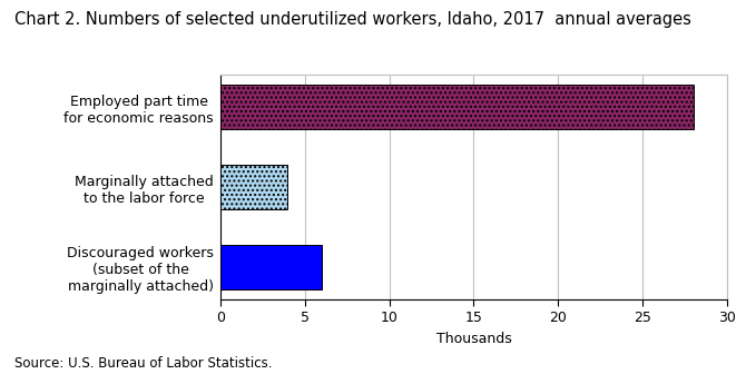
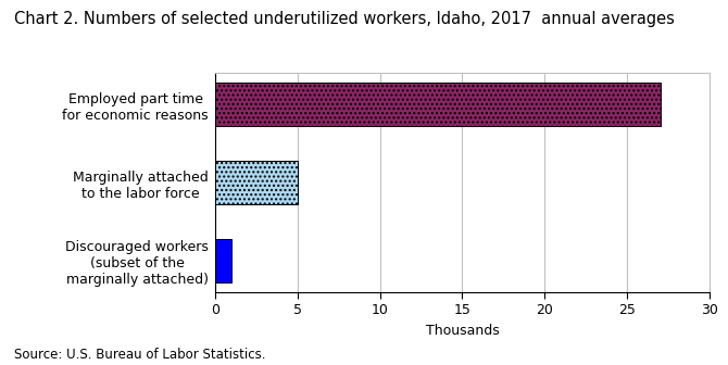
Employed part time for economic reasons: 28 -> 27
Marginally attached to the labor force: 4 -> 5
Discouraged workers (subset of the marginally attached): 6 -> 1
